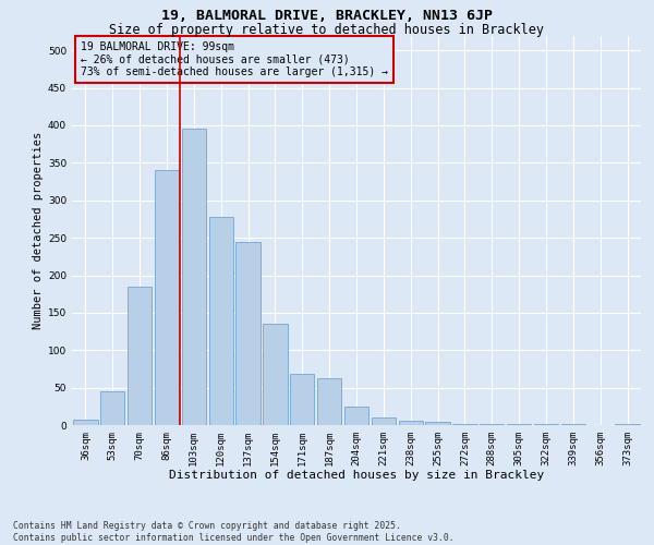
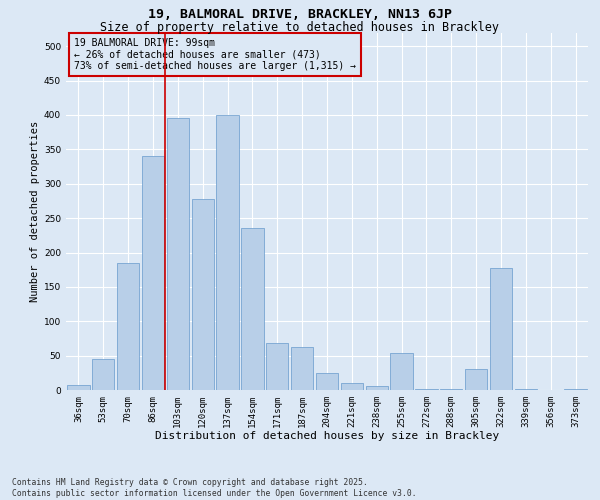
137sqm: 245 -> 400
154sqm: 135 -> 236
255sqm: 4 -> 54
305sqm: 1 -> 30
322sqm: 1 -> 178
